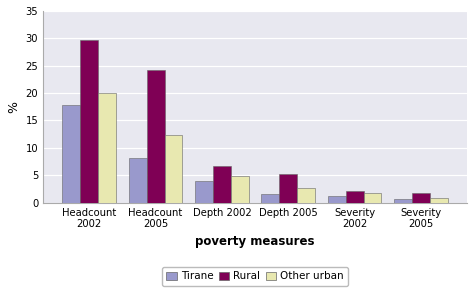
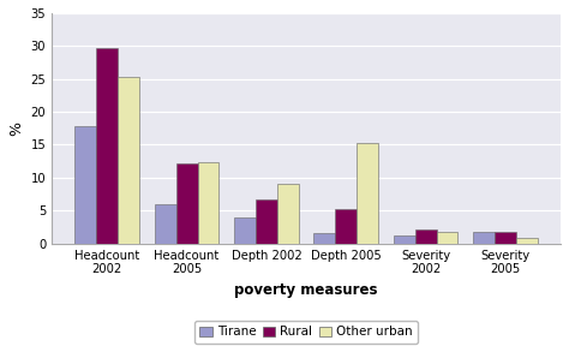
Other urban/Headcount 2002: 20.1 -> 25.4
Tirane/Headcount 2005: 8.2 -> 6.0
Rural/Headcount 2005: 24.2 -> 12.2
Other urban/Depth 2002: 4.8 -> 9.0
Other urban/Depth 2005: 2.6 -> 15.2
Tirane/Severity 2005: 0.6 -> 1.8
